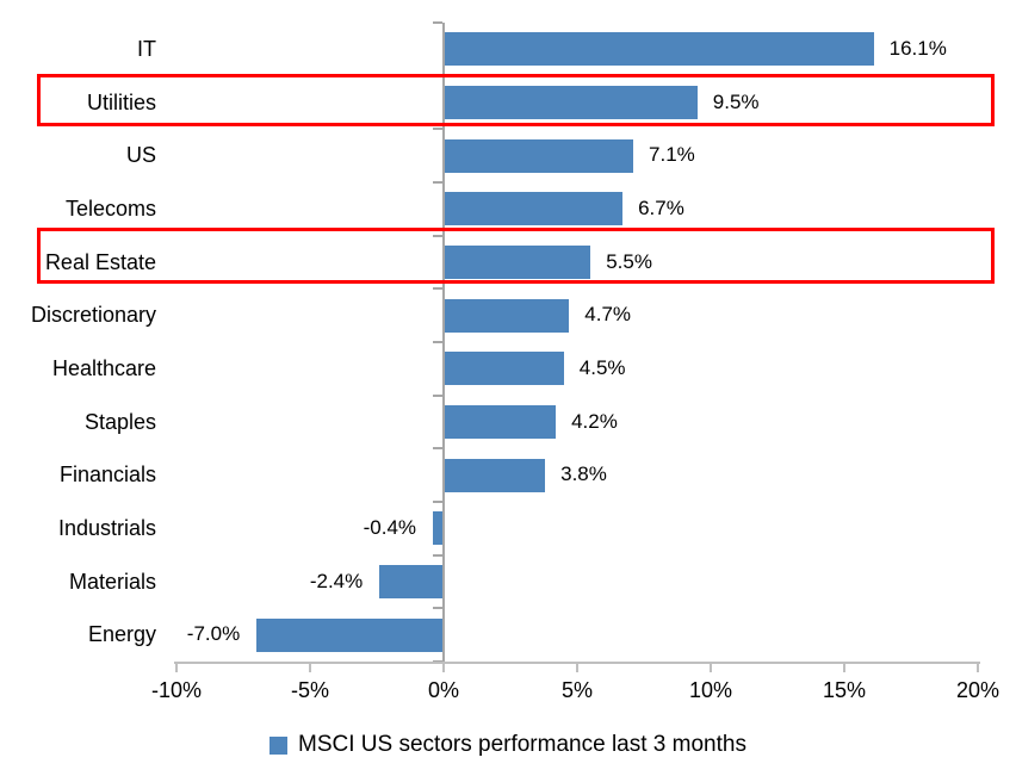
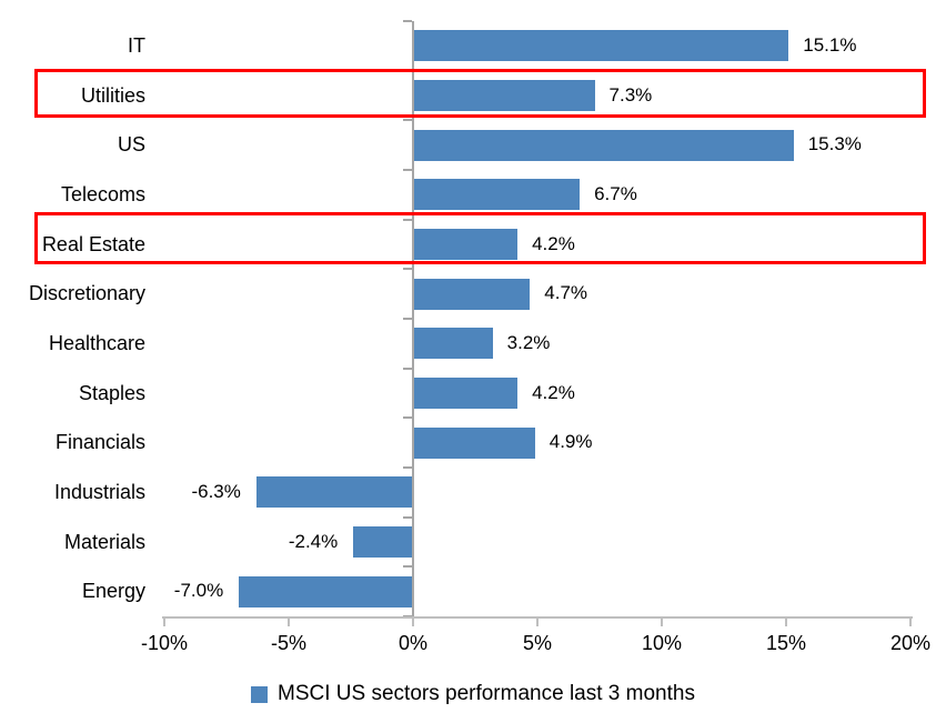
IT: 16.1% -> 15.1%
Utilities: 9.5% -> 7.3%
US: 7.1% -> 15.3%
Real Estate: 5.5% -> 4.2%
Healthcare: 4.5% -> 3.2%
Financials: 3.8% -> 4.9%
Industrials: -0.4% -> -6.3%
